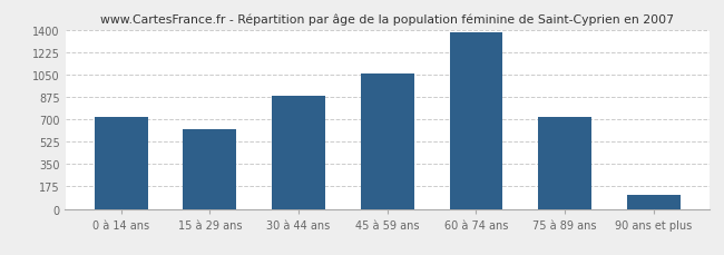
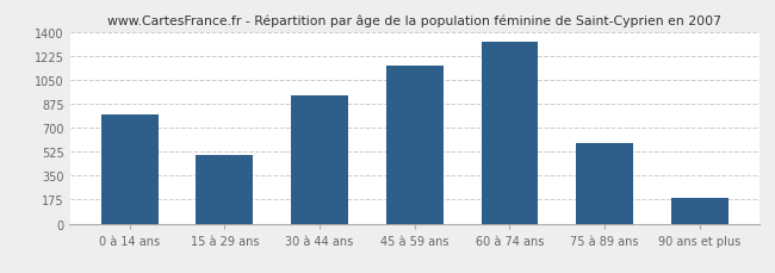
0 à 14 ans: 720 -> 800
15 à 29 ans: 620 -> 500
30 à 44 ans: 880 -> 940
45 à 59 ans: 1060 -> 1150
60 à 74 ans: 1380 -> 1330
75 à 89 ans: 720 -> 590
90 ans et plus: 110 -> 190
